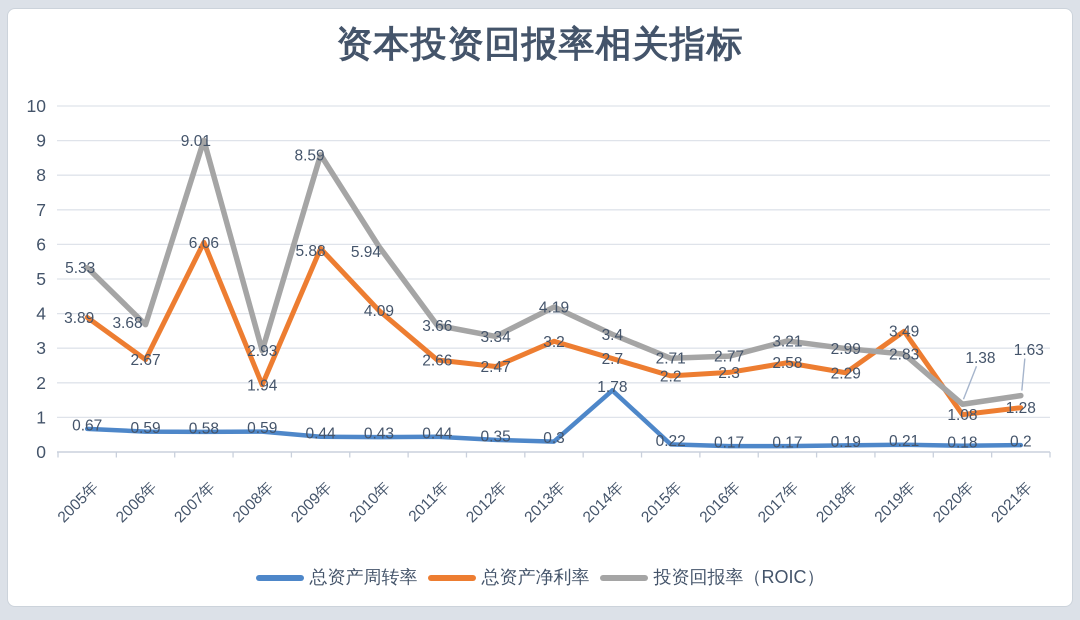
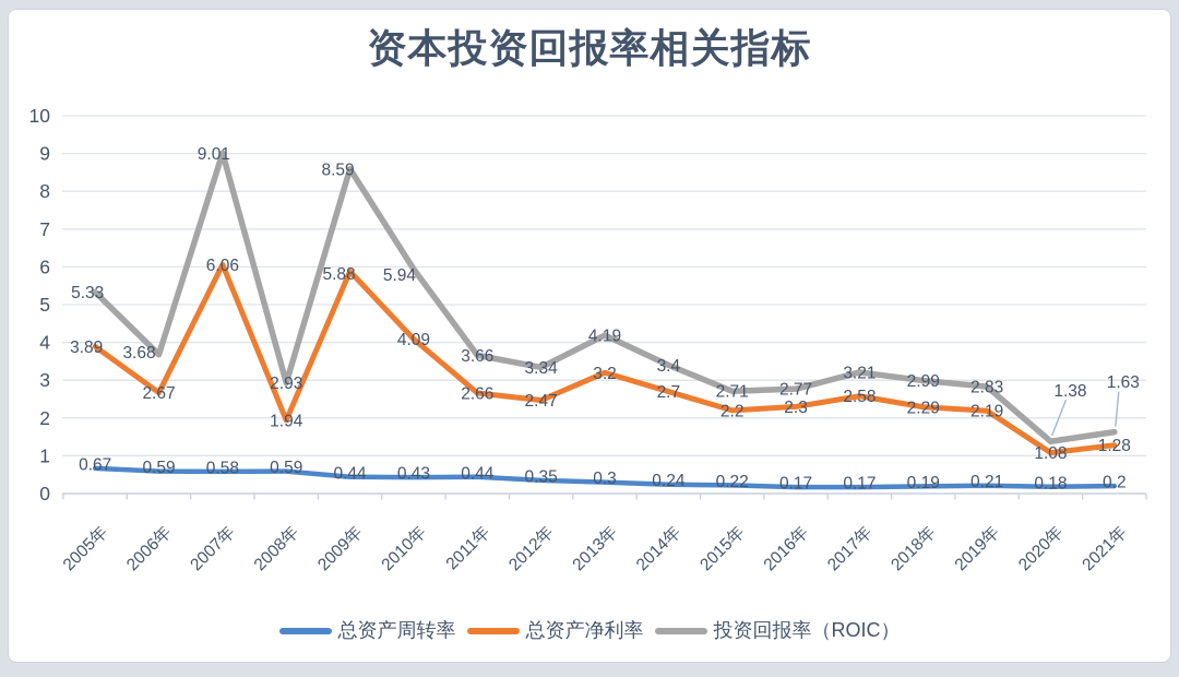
总资产周转率/2014年: 1.78 -> 0.24
总资产净利率/2019年: 3.49 -> 2.19
